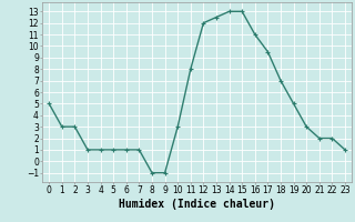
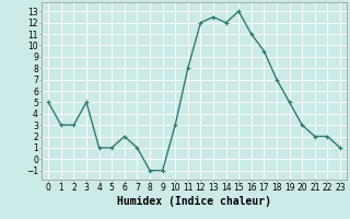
3: 1.0 -> 5.0
6: 1.0 -> 2.0
14: 13.0 -> 12.0
